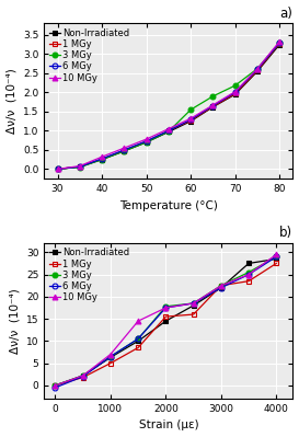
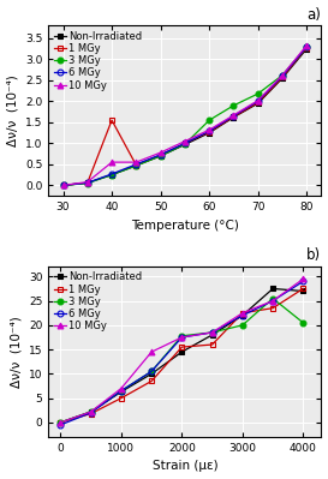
1 MGy/40: 0.26 -> 1.55
10 MGy/40: 0.32 -> 0.55
3 MGy/3000: 22.5 -> 20.0
Non-Irradiated/4000: 28.5 -> 27.0
3 MGy/4000: 29.0 -> 20.5
